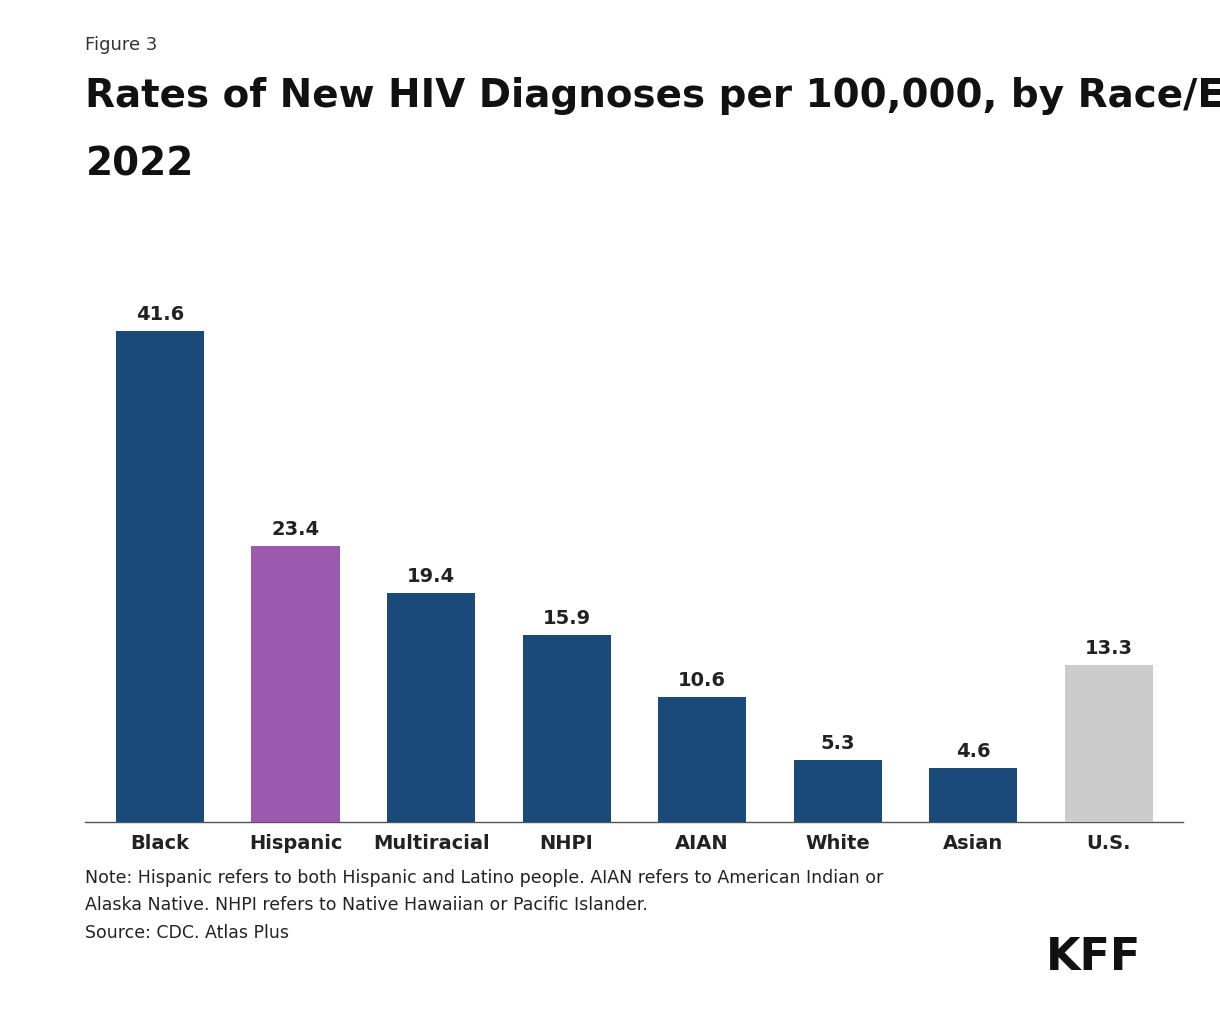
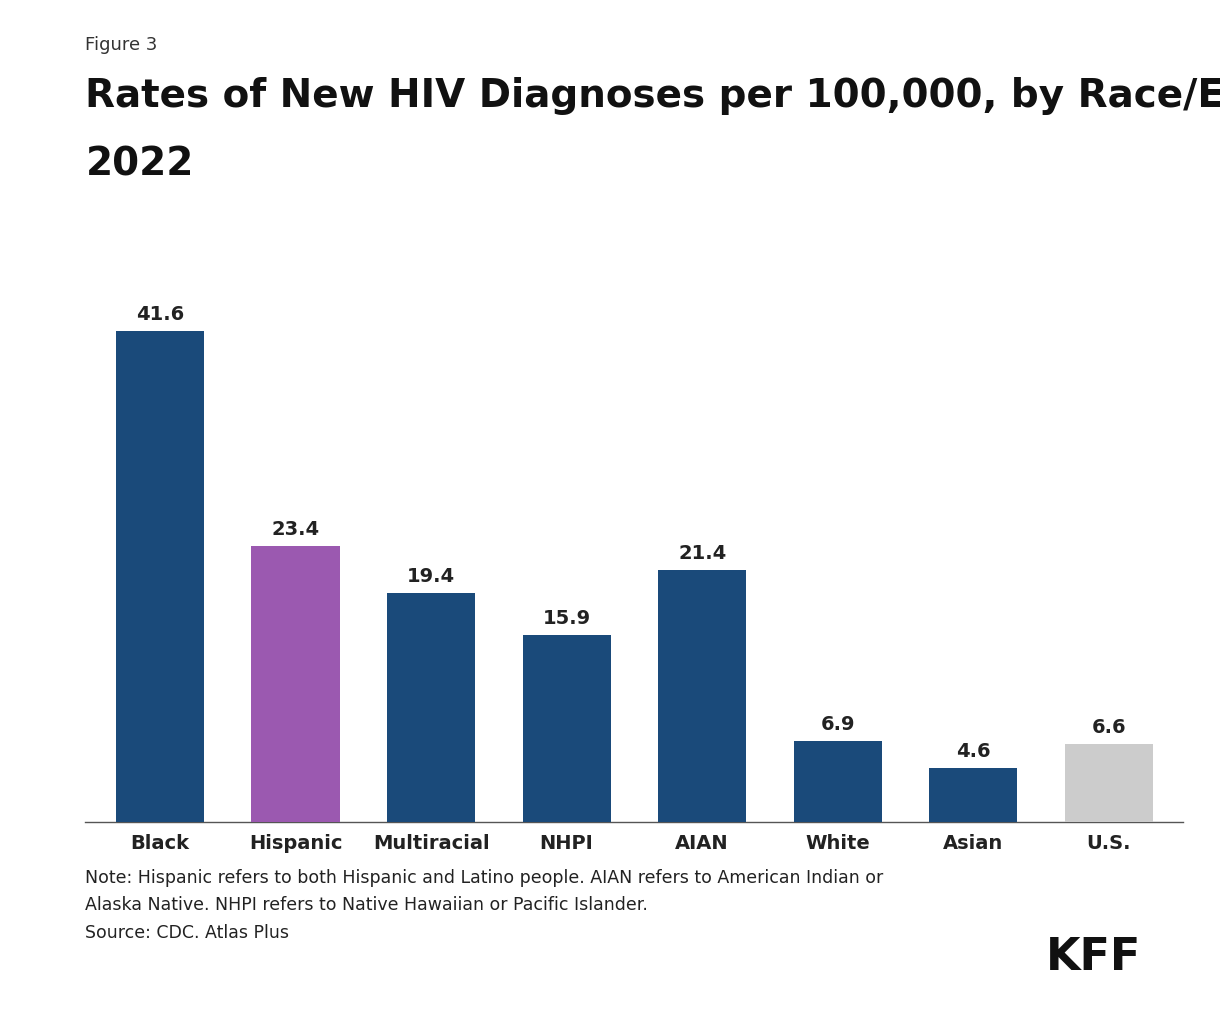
AIAN: 10.6 -> 21.4
White: 5.3 -> 6.9
U.S.: 13.3 -> 6.6
